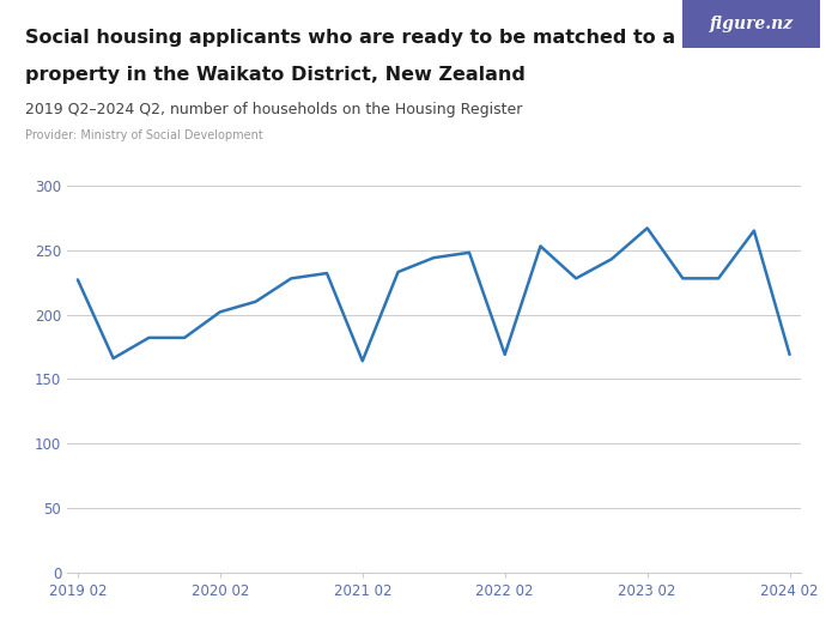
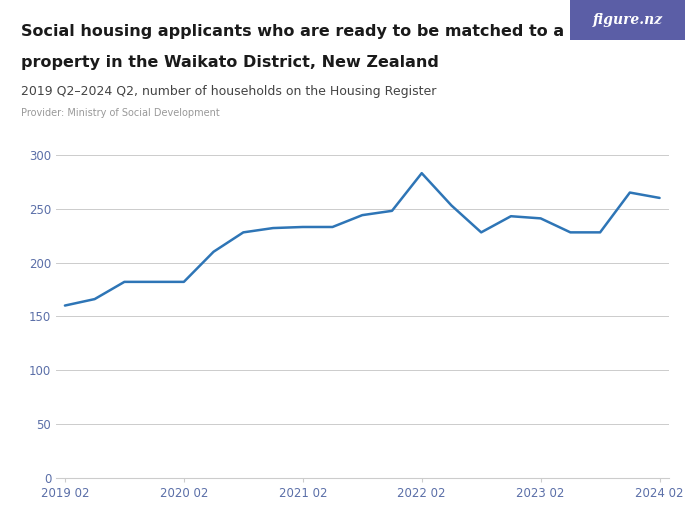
2019 02: 227 -> 160
2020 02: 202 -> 182
2021 02: 164 -> 233
2022 02: 169 -> 283
2023 02: 267 -> 241
2024 02: 169 -> 260
